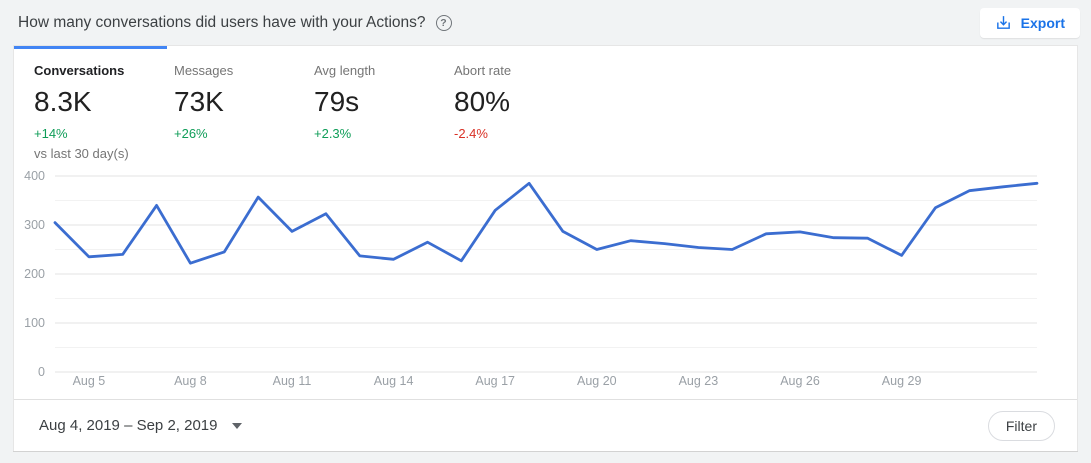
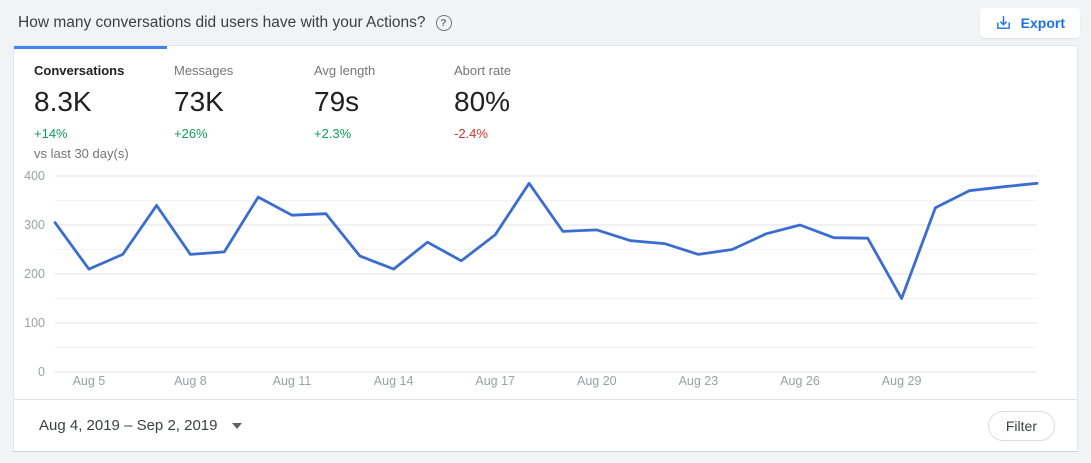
Aug 5: 240 -> 210
Aug 8: 220 -> 240
Aug 11: 290 -> 320
Aug 14: 230 -> 210
Aug 17: 330 -> 280
Aug 20: 250 -> 290
Aug 23: 250 -> 240
Aug 26: 290 -> 300
Aug 29: 240 -> 150
